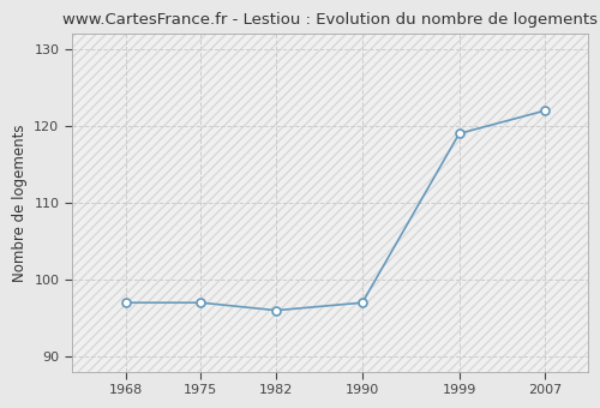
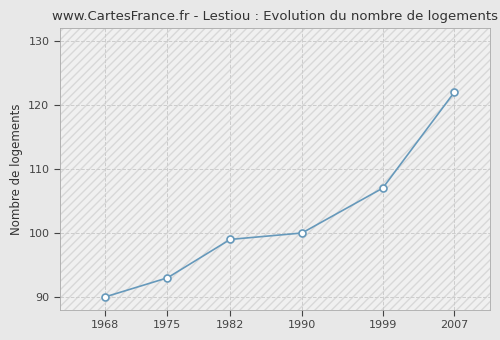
1968: 97 -> 90
1975: 97 -> 93
1982: 96 -> 99
1990: 97 -> 100
1999: 119 -> 107
